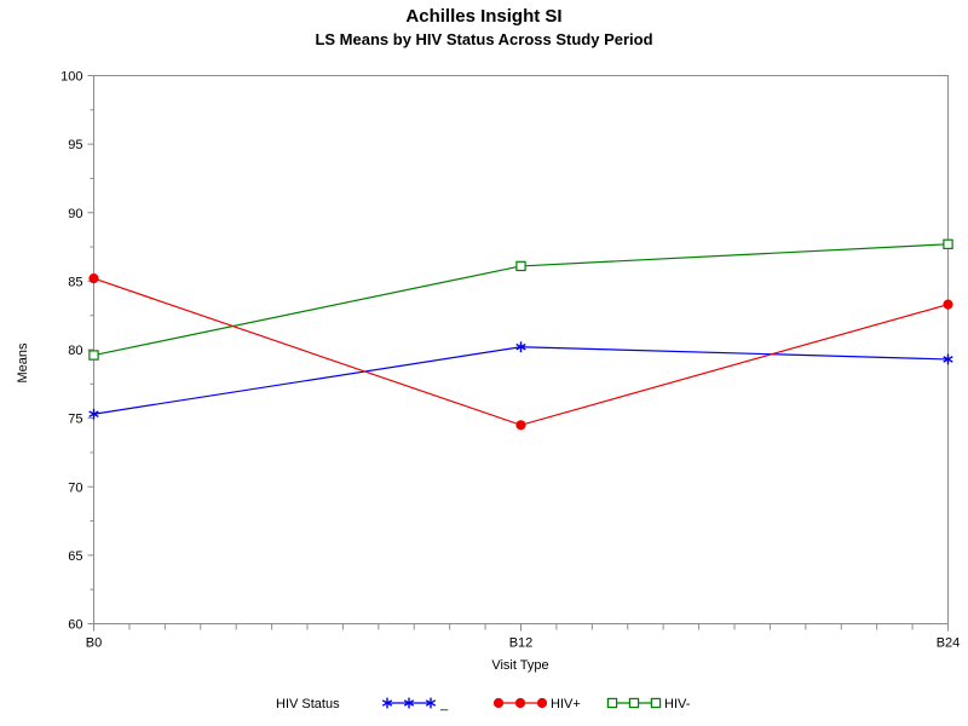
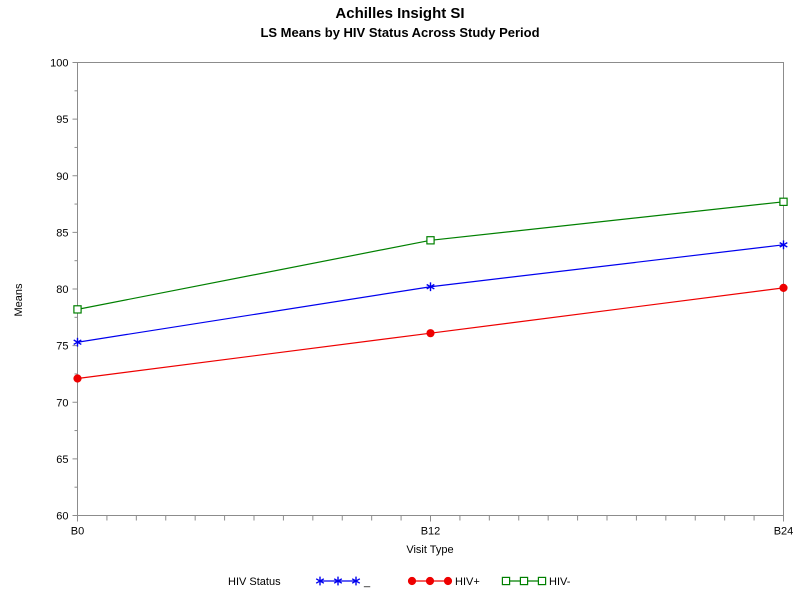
HIV+/B0: 85.2 -> 72.1
HIV-/B0: 79.6 -> 78.2
HIV+/B12: 74.5 -> 76.1
HIV-/B12: 86.1 -> 84.3
_/B24: 79.3 -> 83.9
HIV+/B24: 83.3 -> 80.1
